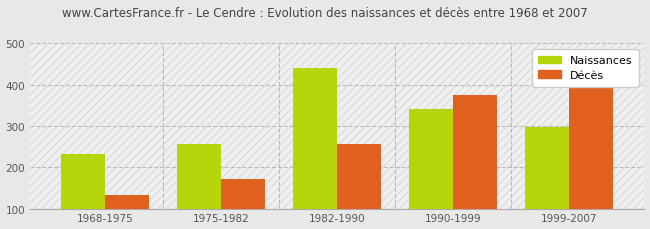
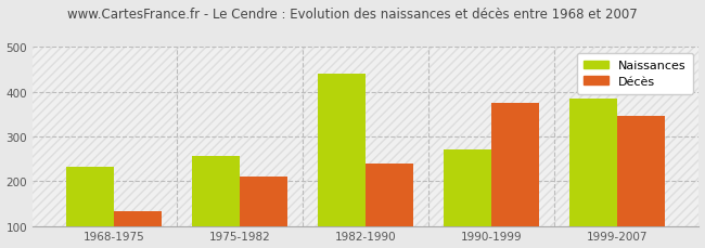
Décès/1975-1982: 171 -> 210
Décès/1982-1990: 257 -> 240
Naissances/1990-1999: 342 -> 270
Naissances/1999-2007: 298 -> 385
Décès/1999-2007: 398 -> 345
